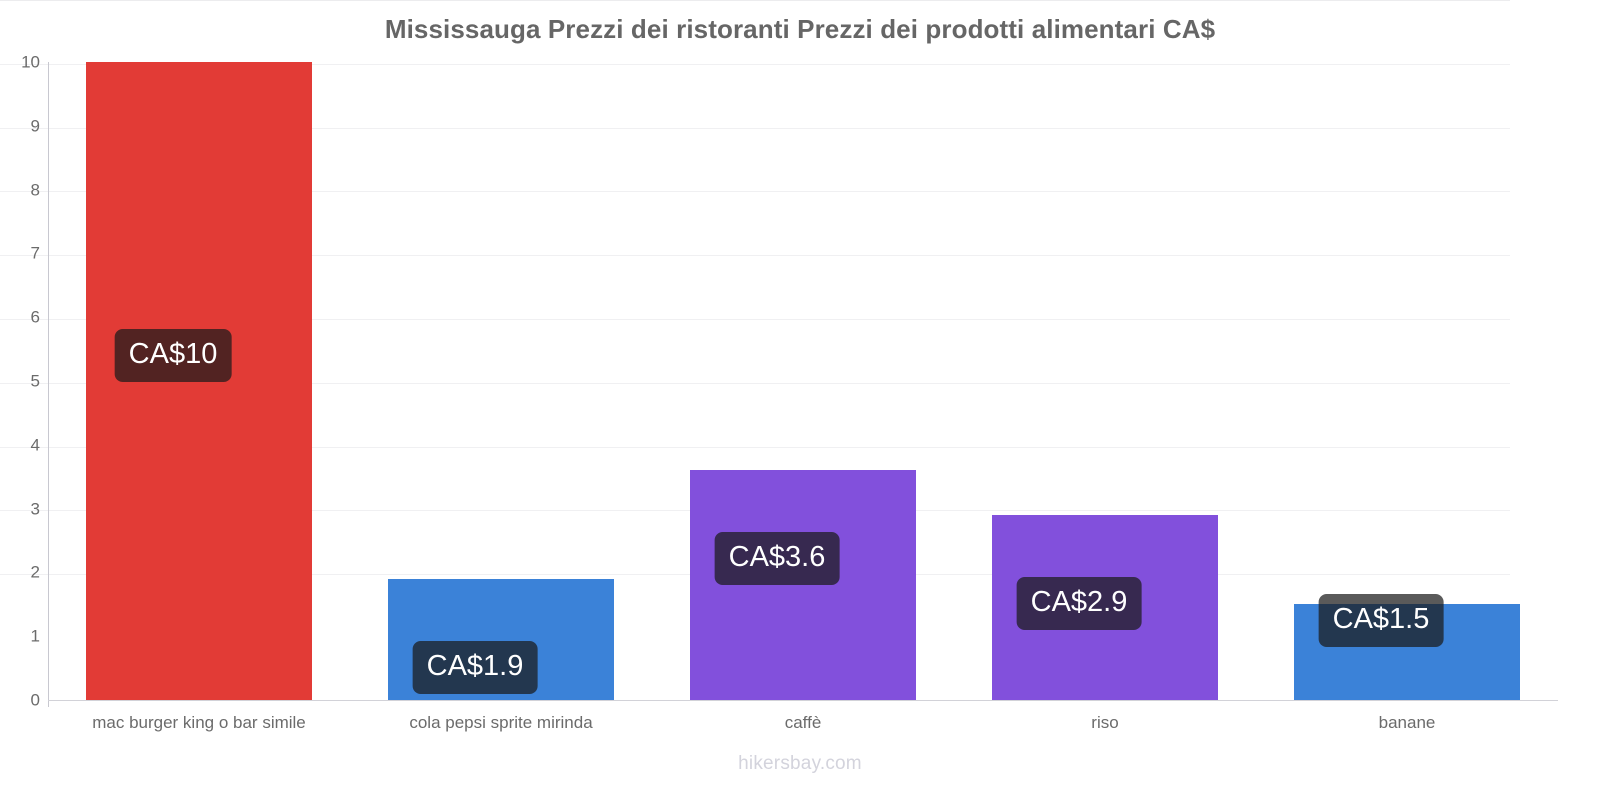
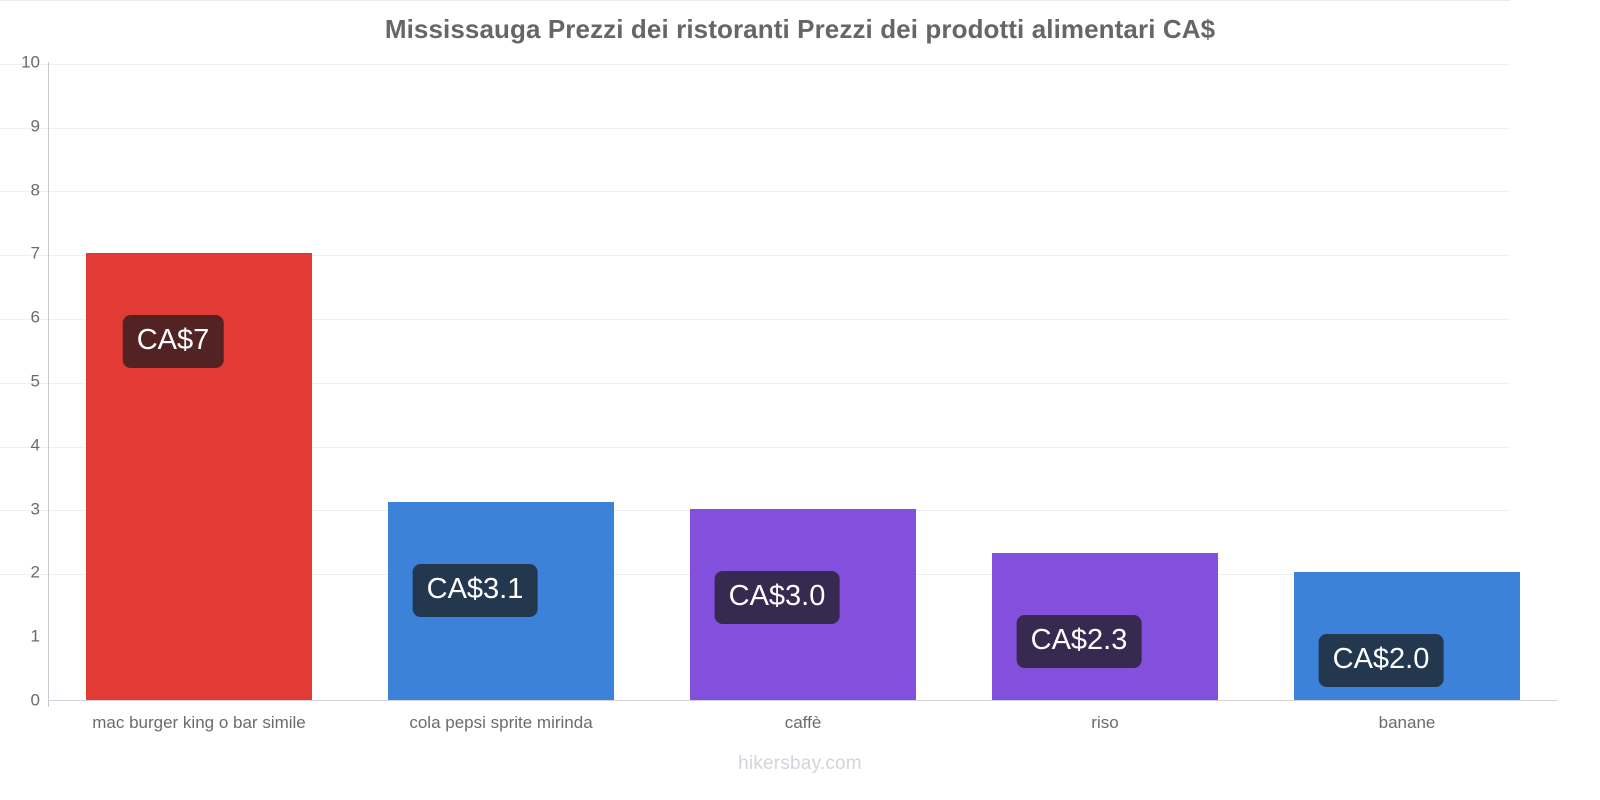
mac burger king o bar simile: 10 -> 7
cola pepsi sprite mirinda: 1.9 -> 3.1
caffè: 3.6 -> 3.0
riso: 2.9 -> 2.3
banane: 1.5 -> 2.0
